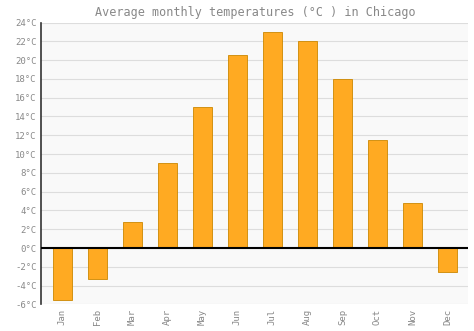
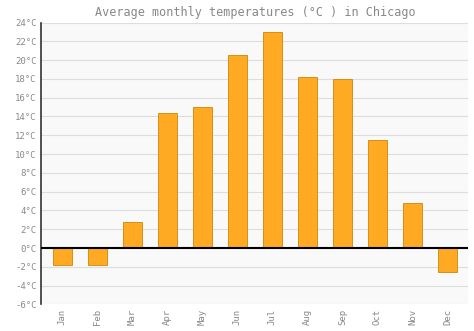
Jan: -5.5°C -> -1.8°C
Feb: -3.3°C -> -1.8°C
Apr: 9.0°C -> 14.4°C
Aug: 22.0°C -> 18.2°C
